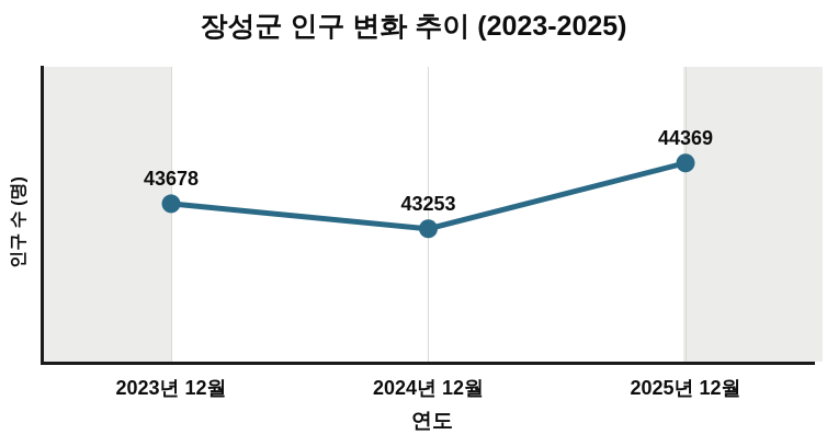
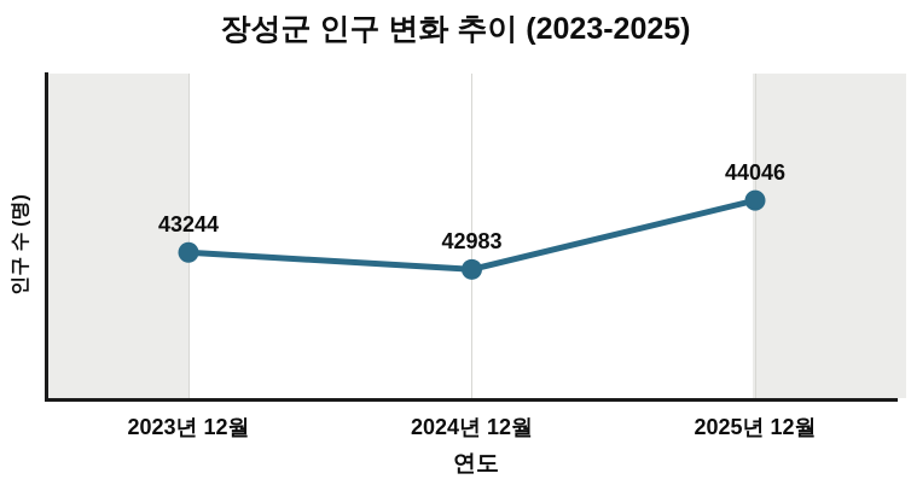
2023년 12월: 43678 -> 43244
2024년 12월: 43253 -> 42983
2025년 12월: 44369 -> 44046
